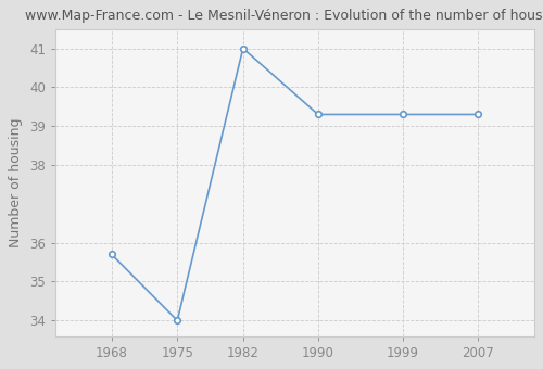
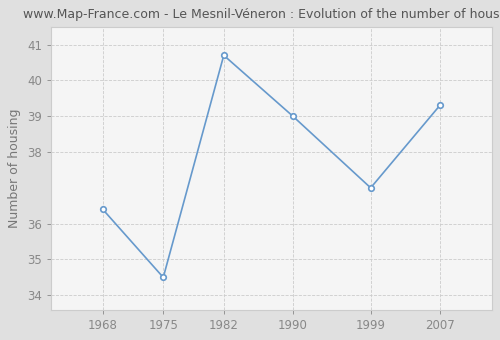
1968: 35.7 -> 36.4
1975: 34.0 -> 34.5
1982: 41.0 -> 40.7
1990: 39.3 -> 39.0
1999: 39.3 -> 37.0
